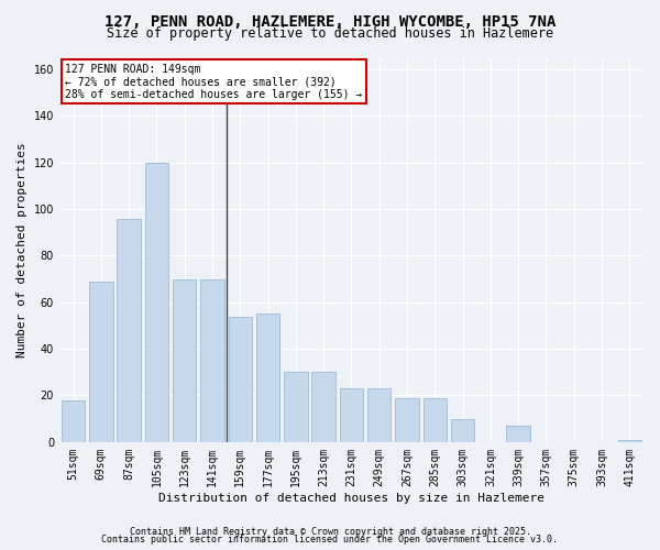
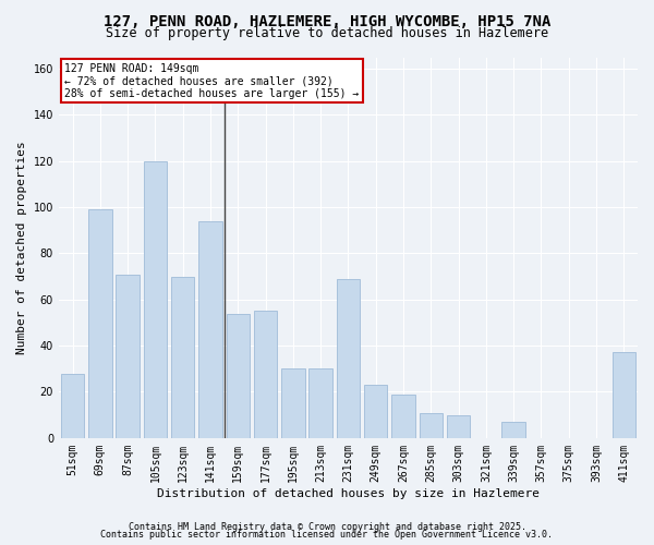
51sqm: 18 -> 28
69sqm: 69 -> 99
87sqm: 96 -> 71
141sqm: 70 -> 94
231sqm: 23 -> 69
285sqm: 19 -> 11
411sqm: 1 -> 37
